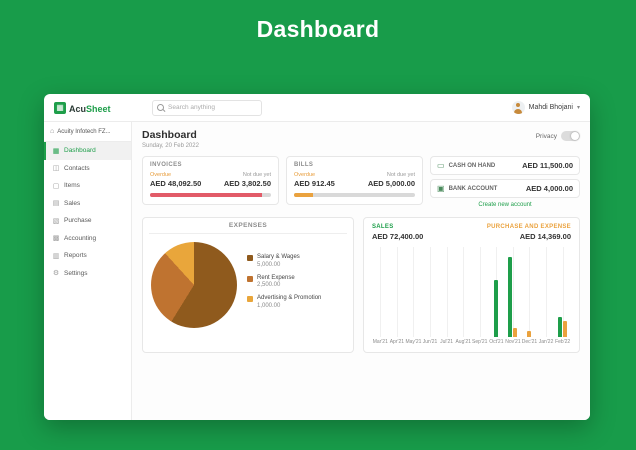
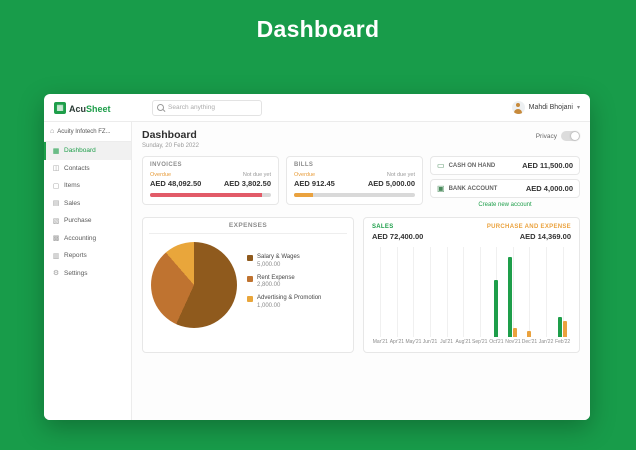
EXPENSES/Rent Expense: 2,500.00 -> 2,800.00
